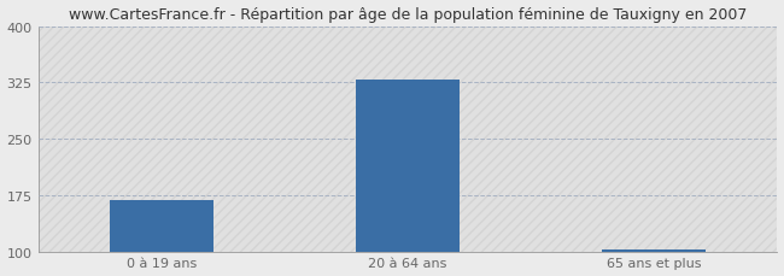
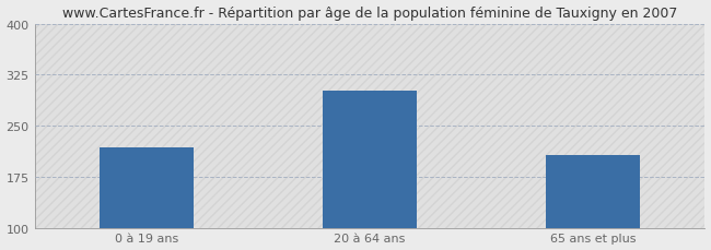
0 à 19 ans: 168 -> 218
20 à 64 ans: 329 -> 302
65 ans et plus: 102 -> 206
